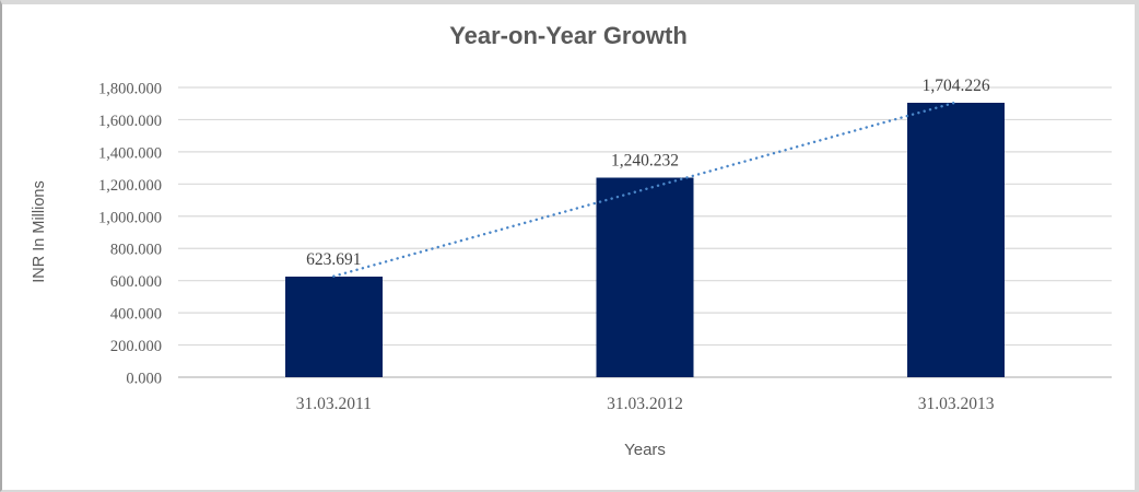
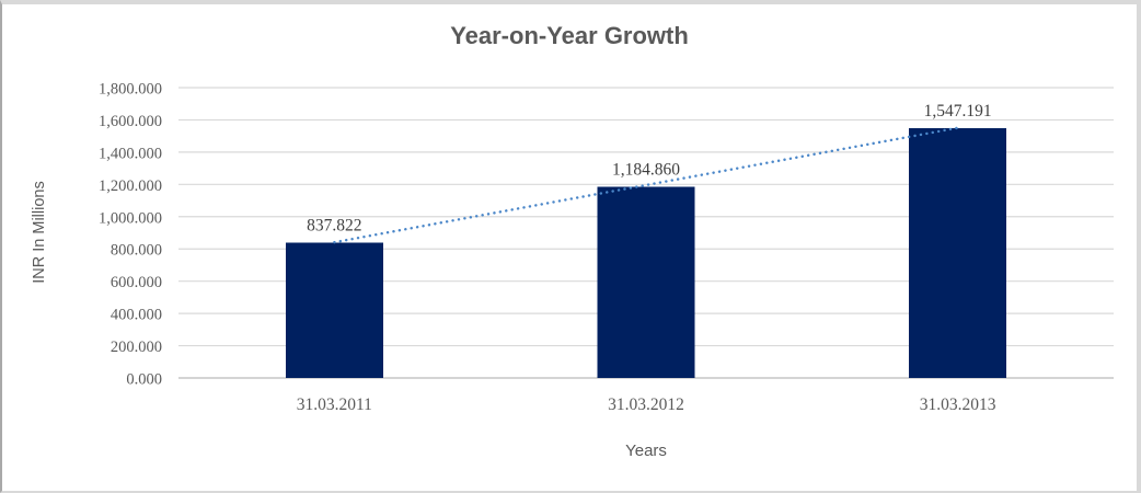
31.03.2011: 623.691 -> 837.822
31.03.2012: 1,240.232 -> 1,184.860
31.03.2013: 1,704.226 -> 1,547.191
